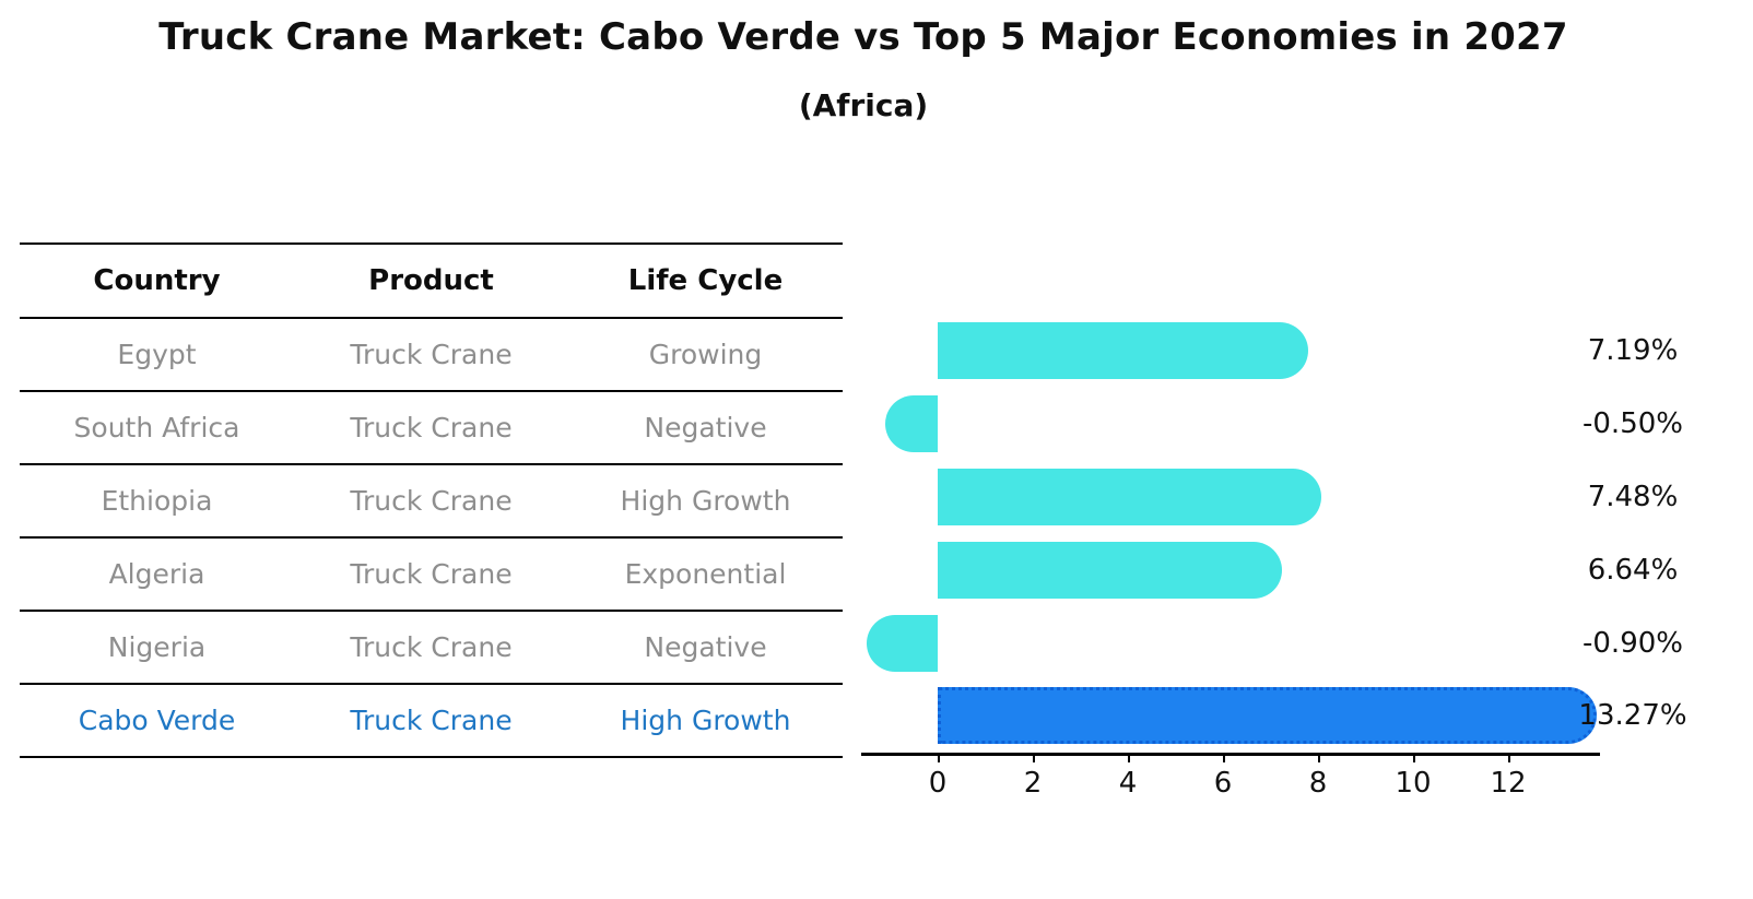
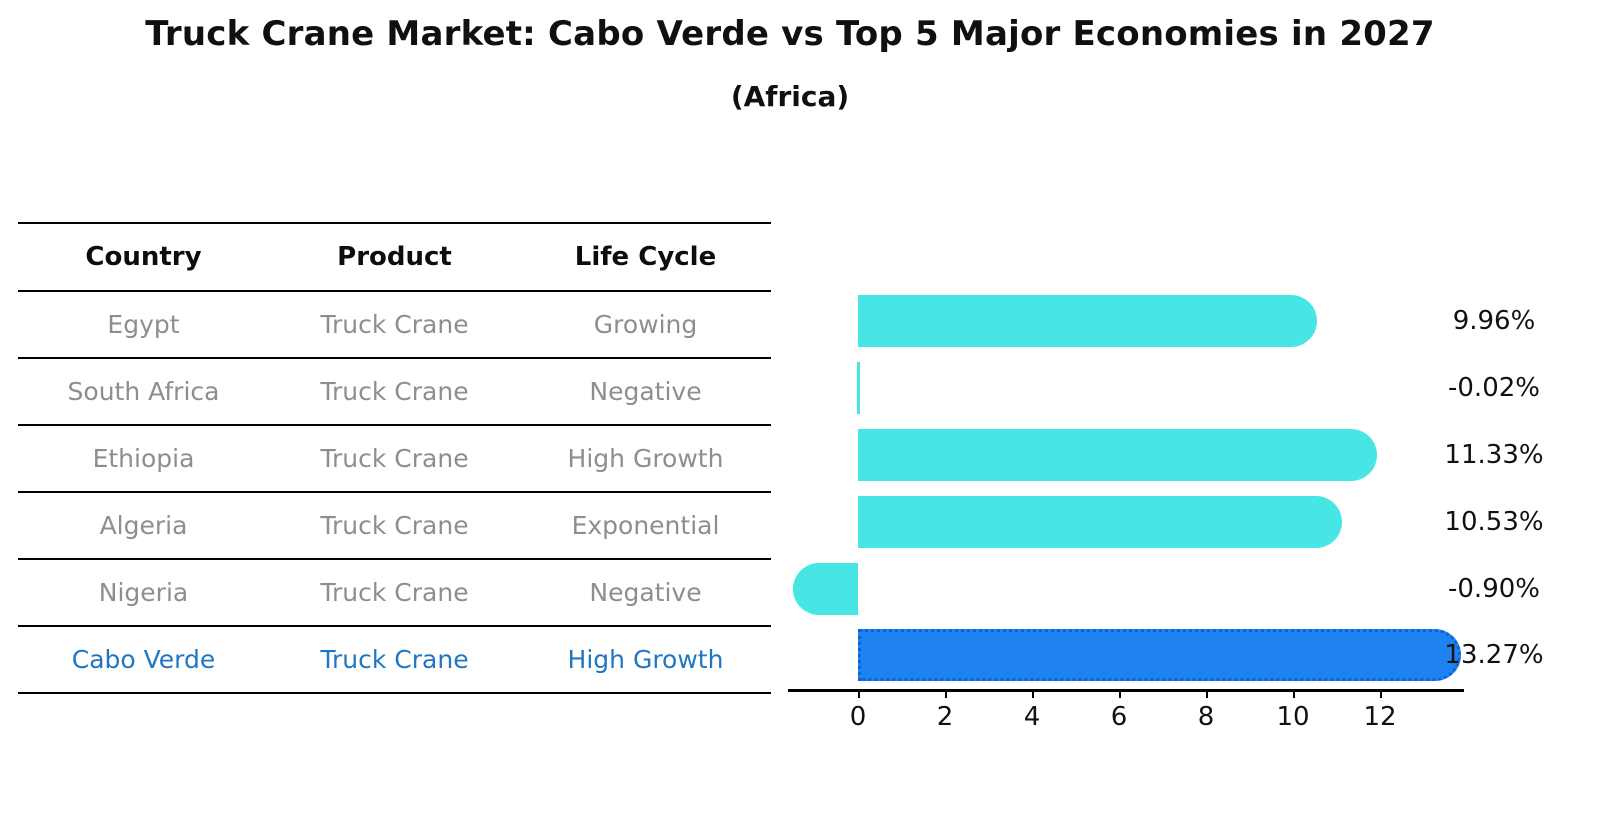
Egypt: 7.19% -> 9.96%
South Africa: -0.50% -> -0.02%
Ethiopia: 7.48% -> 11.33%
Algeria: 6.64% -> 10.53%
